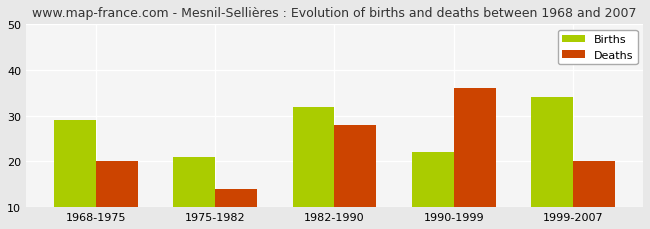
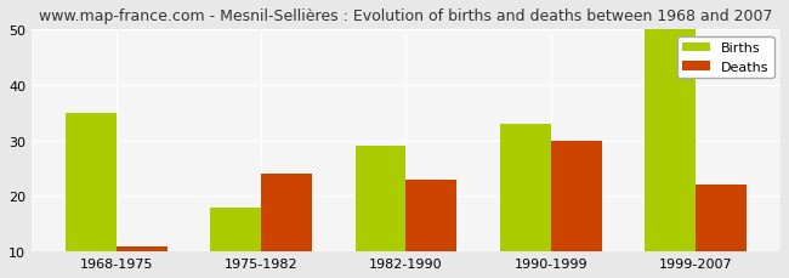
Births/1968-1975: 29 -> 35
Deaths/1968-1975: 20 -> 11
Births/1975-1982: 21 -> 18
Deaths/1975-1982: 14 -> 24
Births/1982-1990: 32 -> 29
Deaths/1982-1990: 28 -> 23
Births/1990-1999: 22 -> 33
Deaths/1990-1999: 36 -> 30
Births/1999-2007: 34 -> 50
Deaths/1999-2007: 20 -> 22
